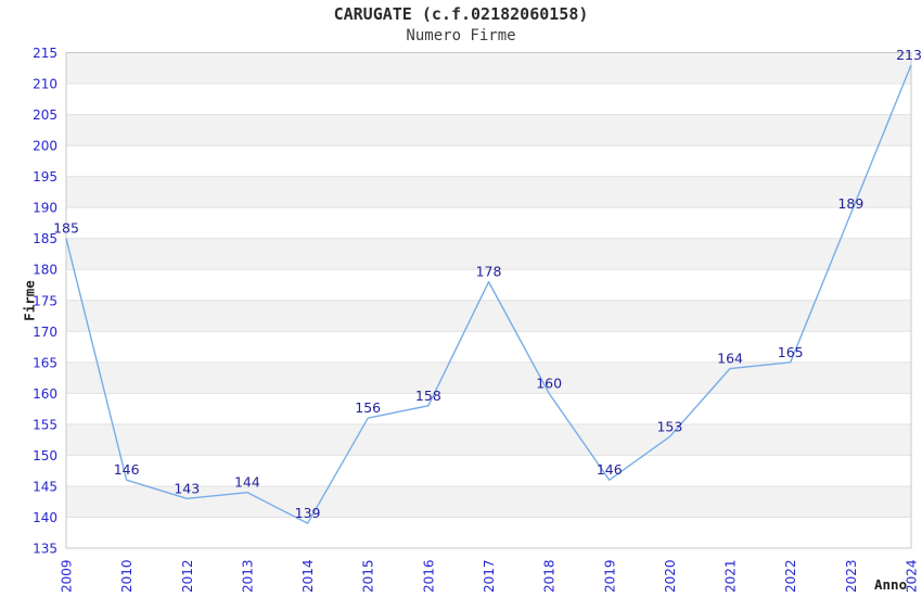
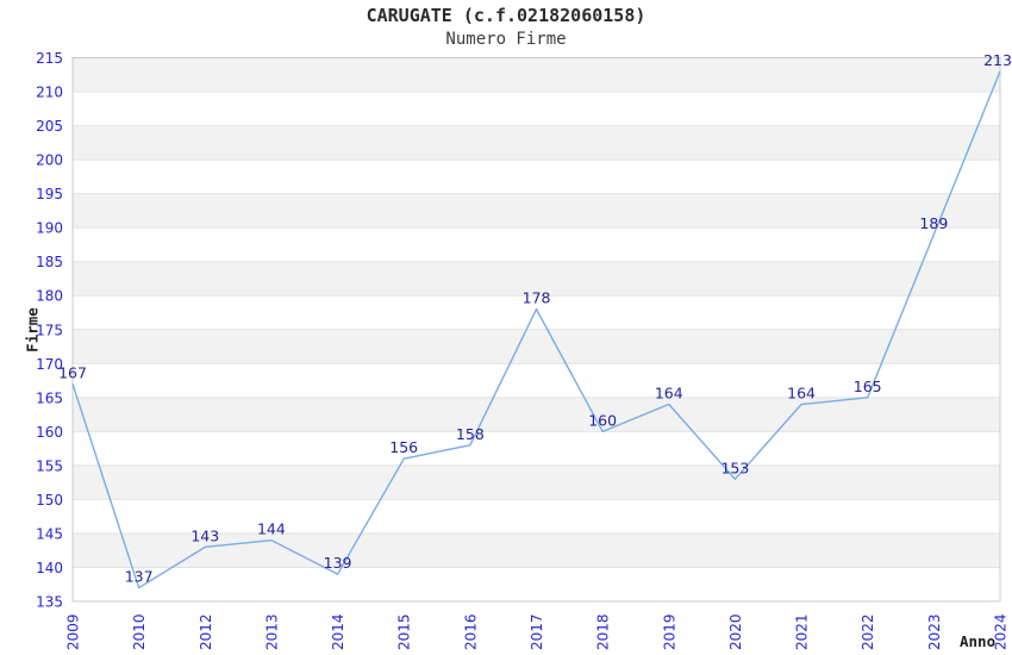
2009: 185 -> 167
2010: 146 -> 137
2019: 146 -> 164
